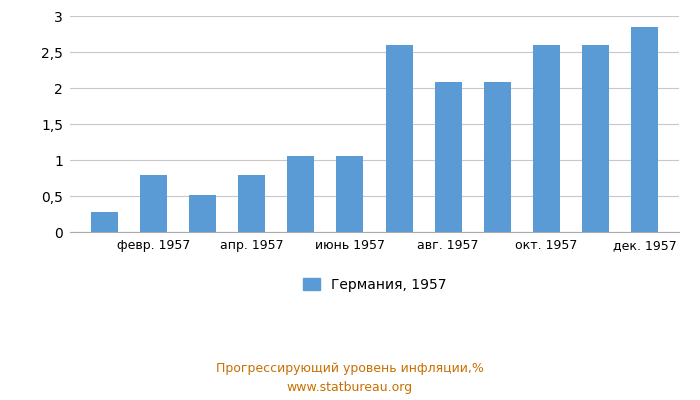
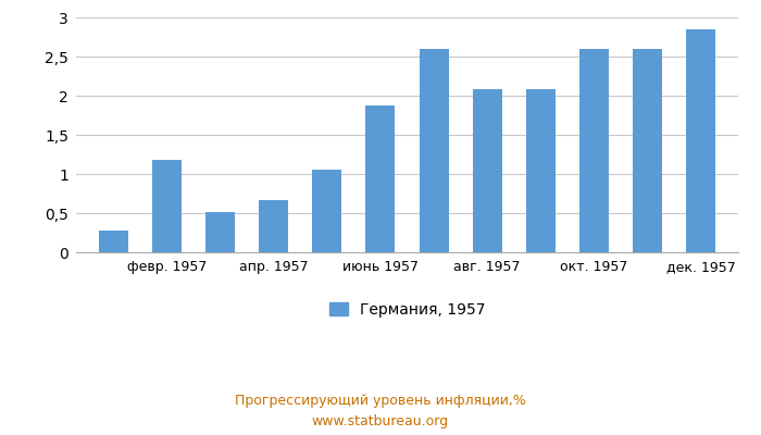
февр. 1957: 0,79 -> 1,18
апр. 1957: 0,79 -> 0,66
июнь 1957: 1,05 -> 1,88
